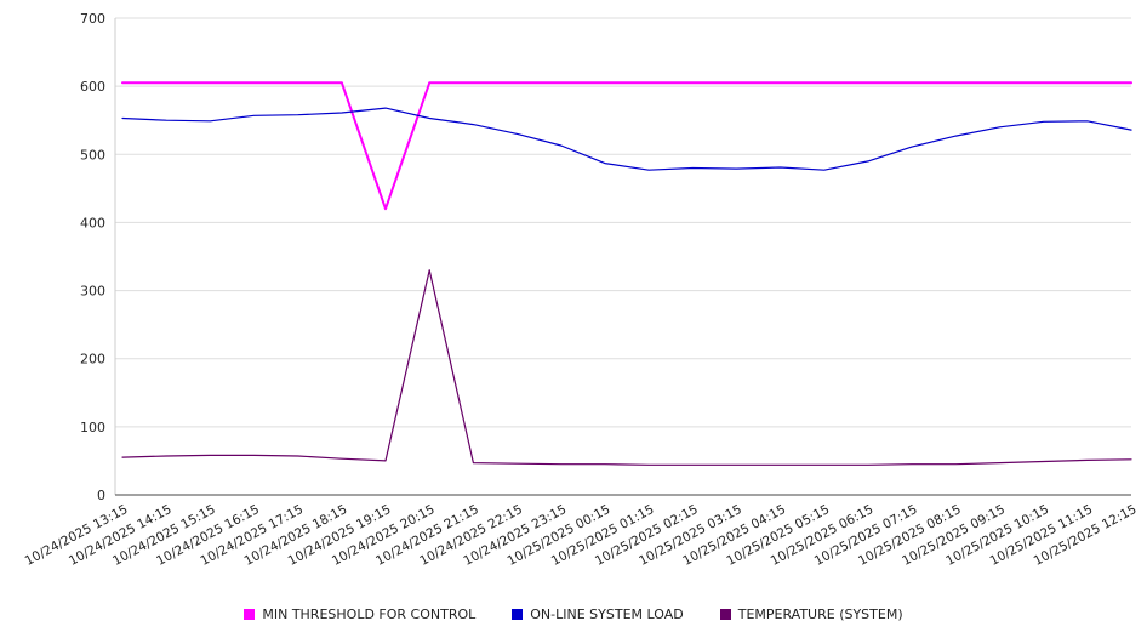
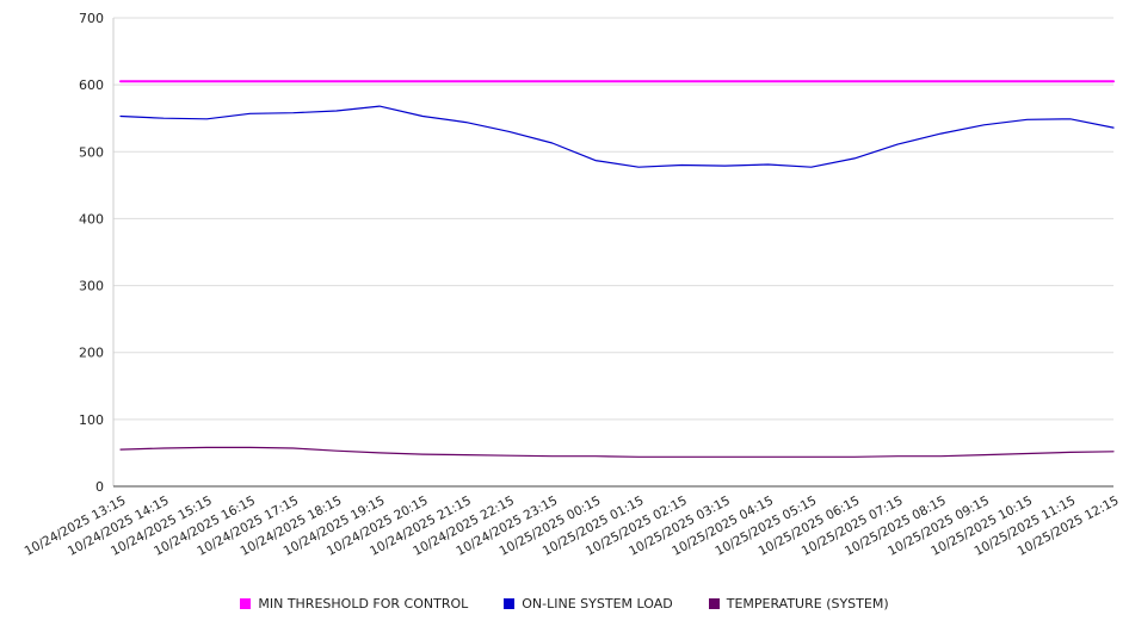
MIN THRESHOLD FOR CONTROL/10/24/2025 19:15: 420 -> 600
TEMPERATURE (SYSTEM)/10/24/2025 20:15: 330 -> 50
